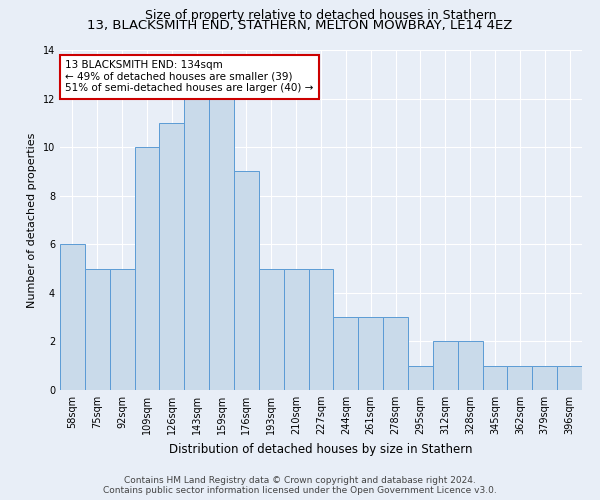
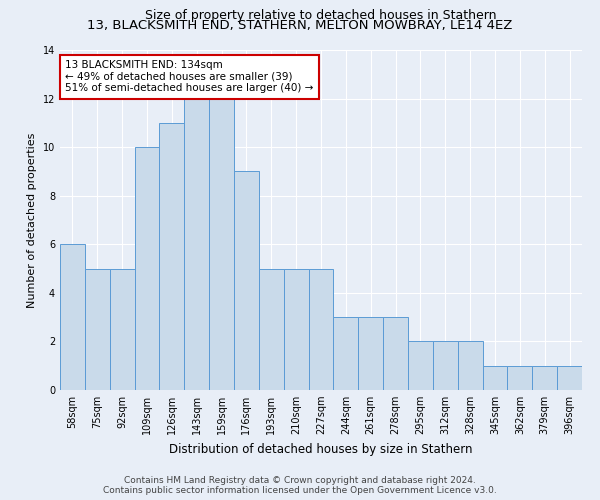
295sqm: 1 -> 2
